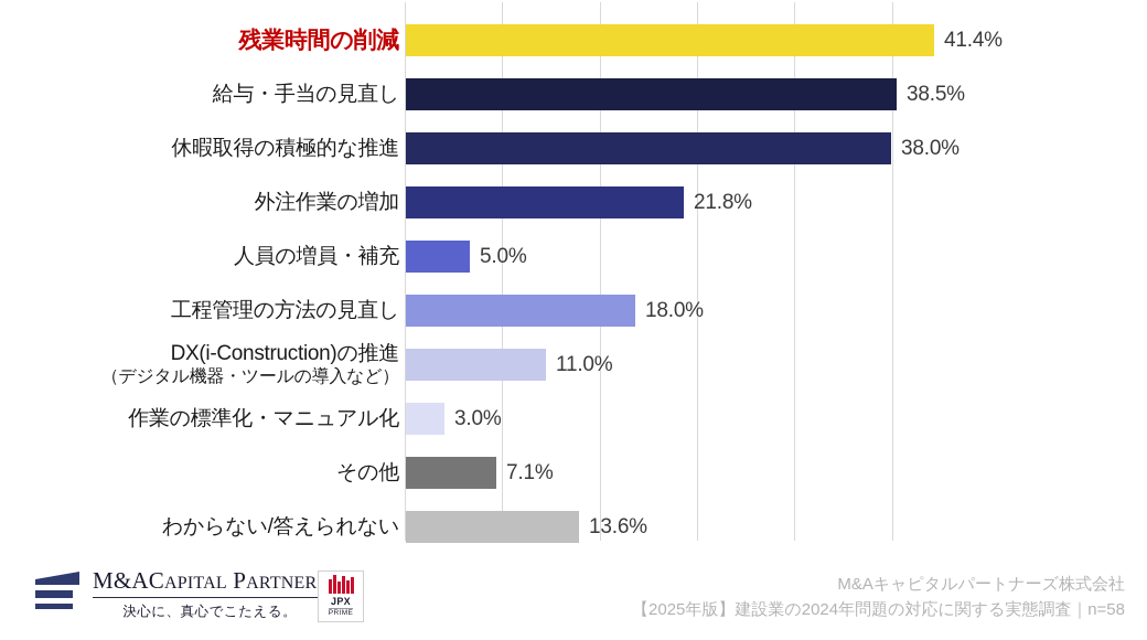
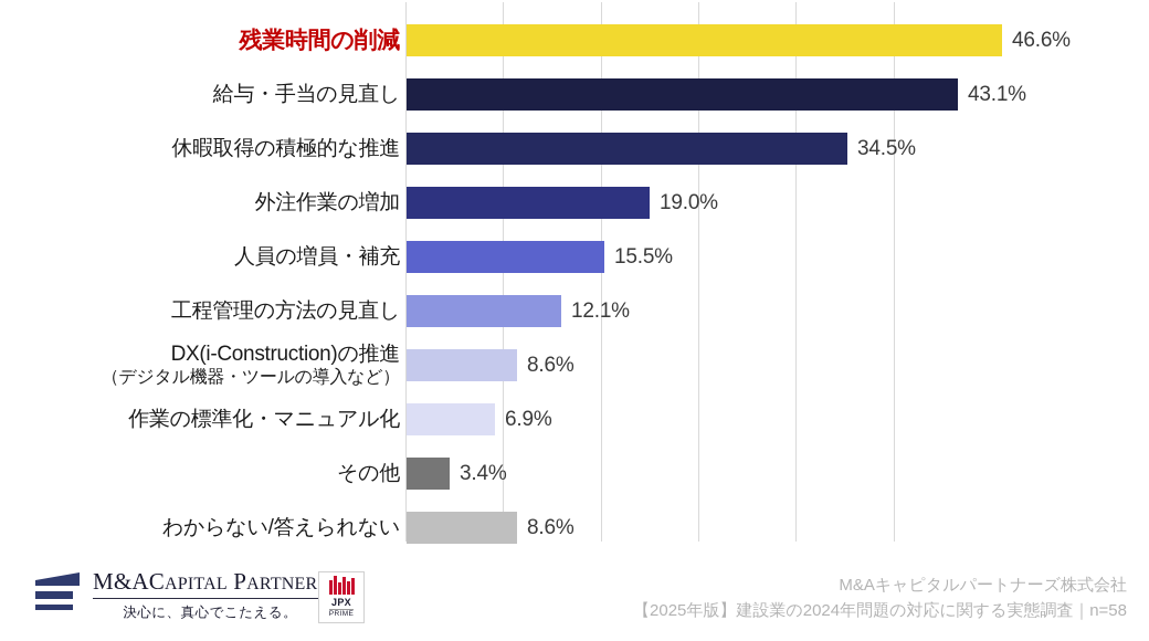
残業時間の削減: 41.4% -> 46.6%
給与・手当の見直し: 38.5% -> 43.1%
休暇取得の積極的な推進: 38.0% -> 34.5%
外注作業の増加: 21.8% -> 19.0%
人員の増員・補充: 5.0% -> 15.5%
工程管理の方法の見直し: 18.0% -> 12.1%
DX(i-Construction)の推進: 11.0% -> 8.6%
作業の標準化・マニュアル化: 3.0% -> 6.9%
その他: 7.1% -> 3.4%
わからない/答えられない: 13.6% -> 8.6%
